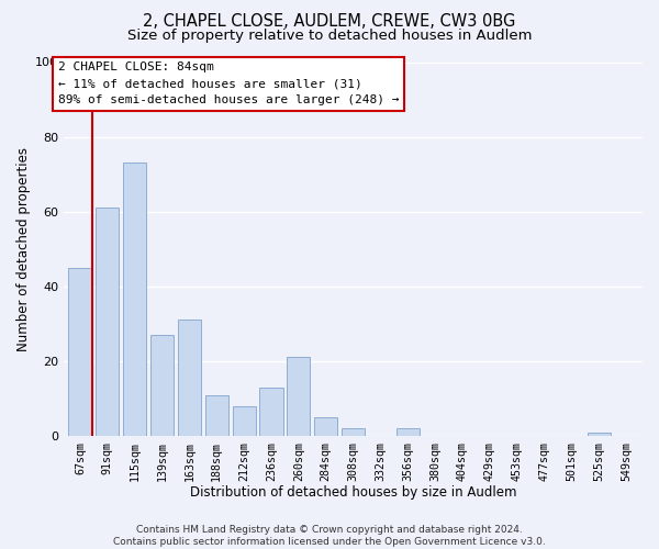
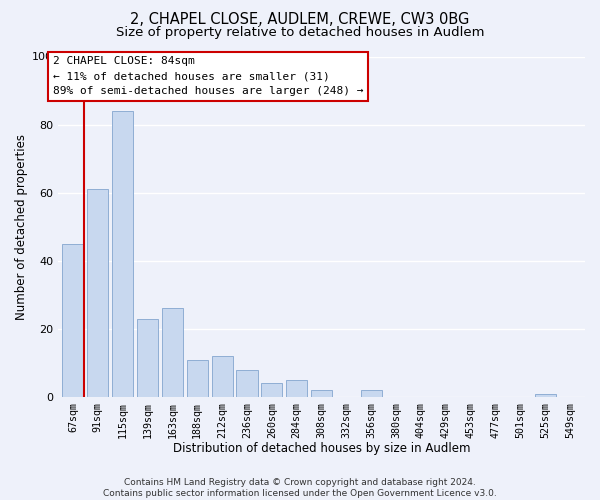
115sqm: 73 -> 84
139sqm: 27 -> 23
163sqm: 31 -> 26
212sqm: 8 -> 12
236sqm: 13 -> 8
260sqm: 21 -> 4
